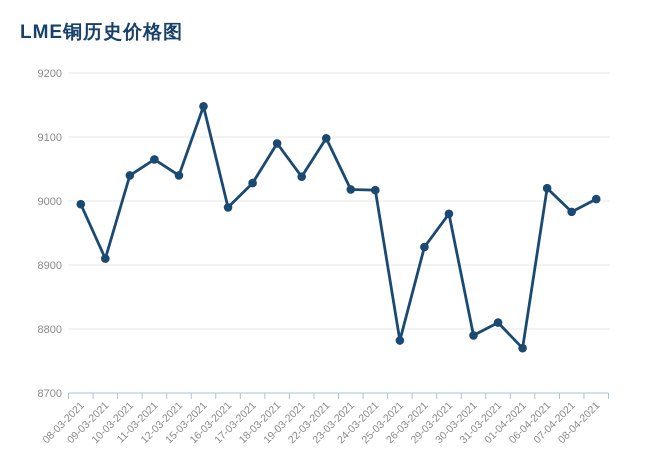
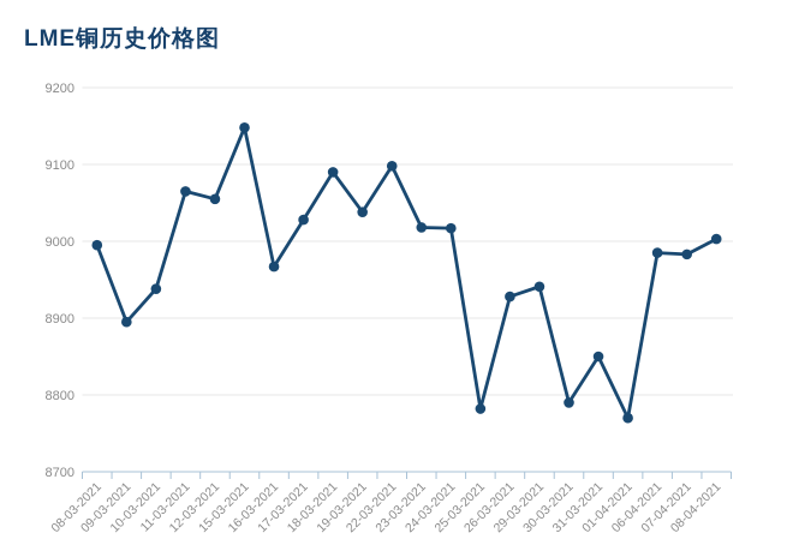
09-03-2021: 8910 -> 8900
10-03-2021: 9040 -> 8940
12-03-2021: 9040 -> 9060
16-03-2021: 8990 -> 8970
29-03-2021: 8980 -> 8940
31-03-2021: 8810 -> 8850
06-04-2021: 9020 -> 8980
